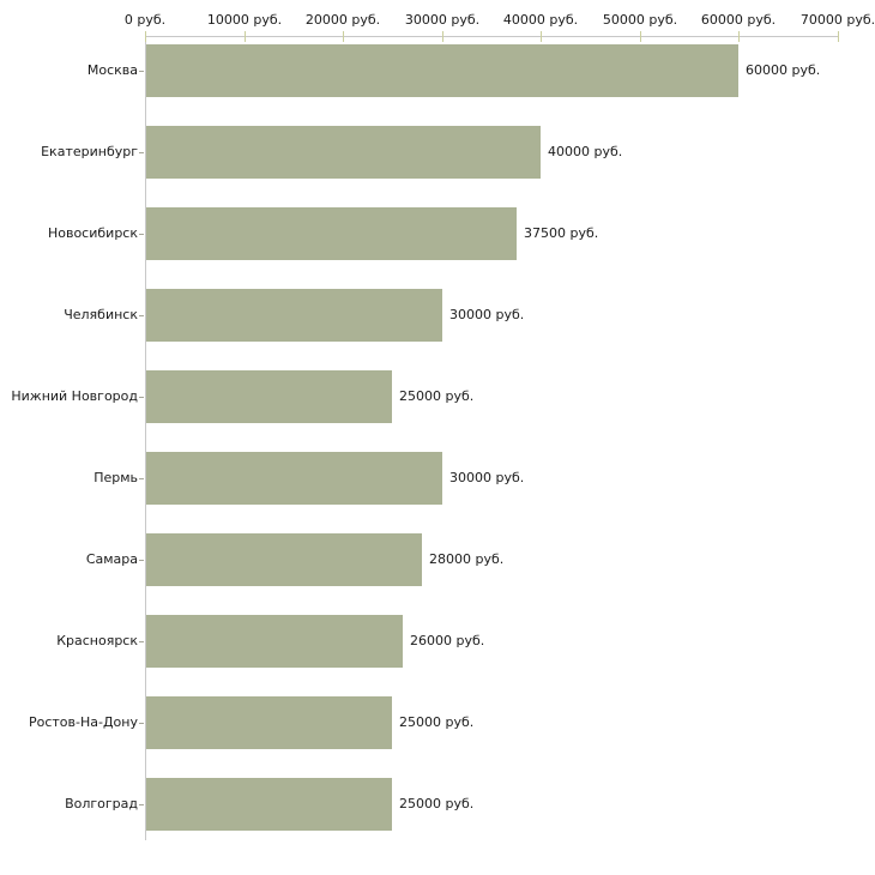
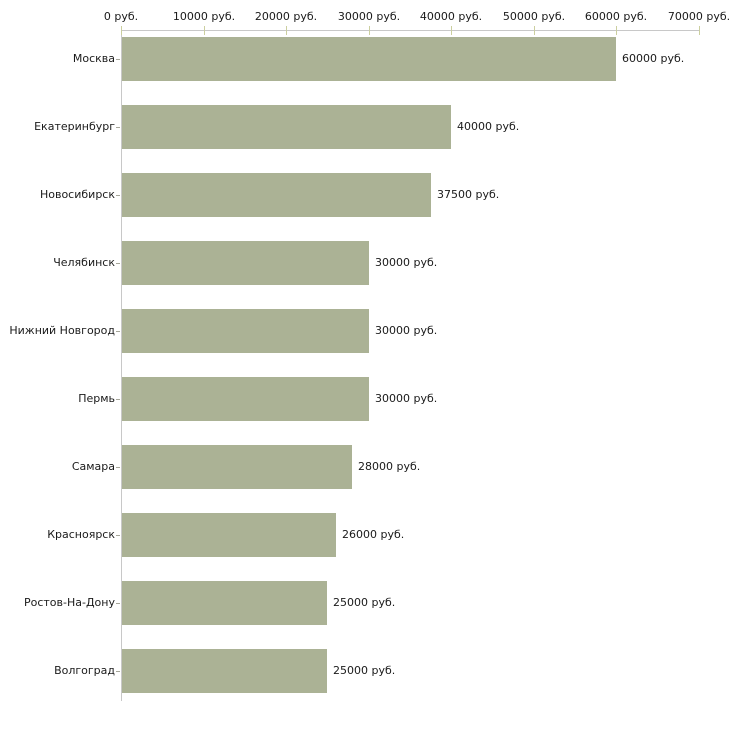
Нижний Новгород: 25000 -> 30000
